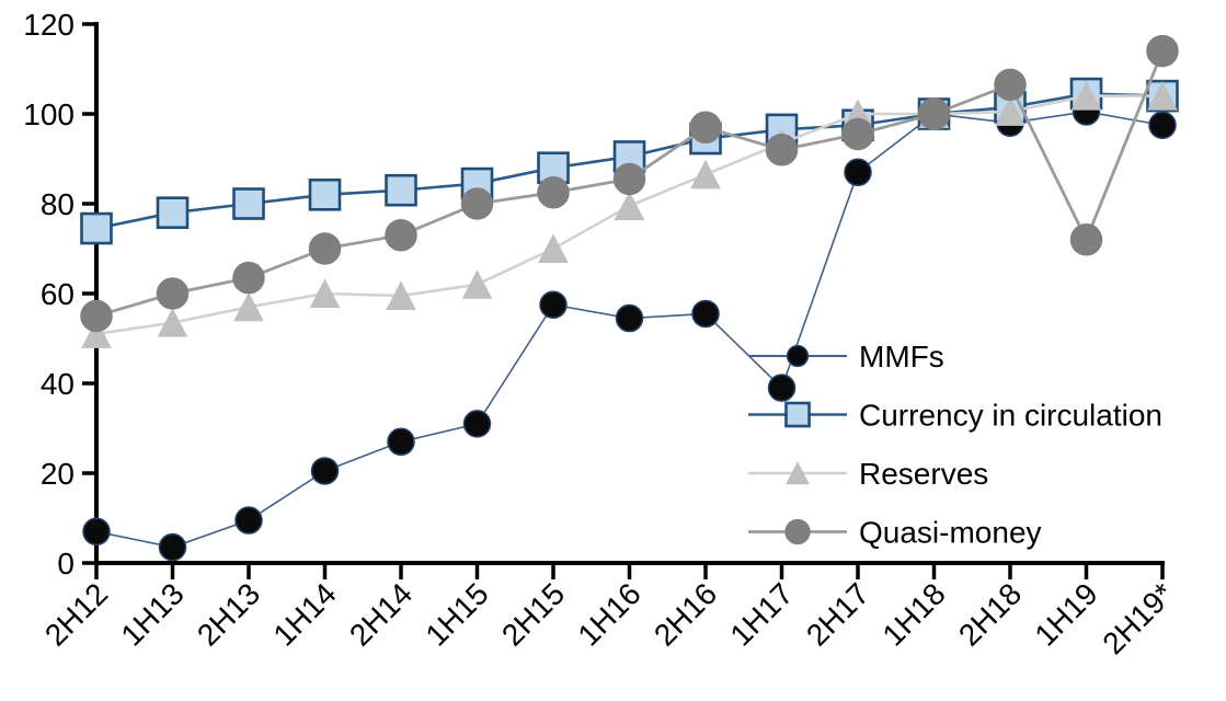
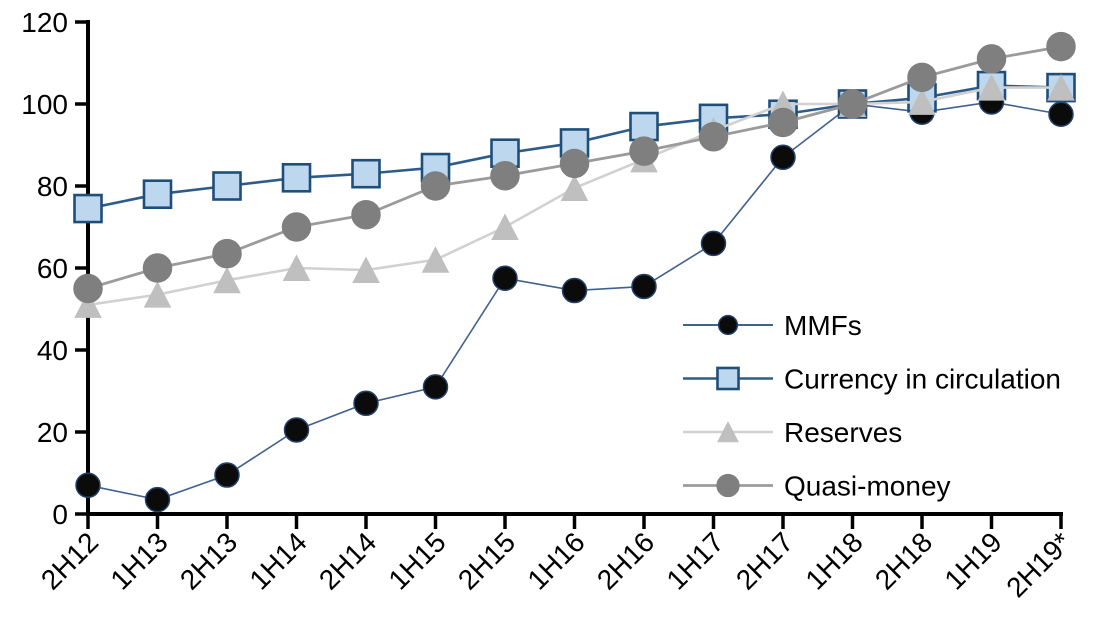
Quasi-money/2H16: 97 -> 88
MMFs/1H17: 39 -> 66
Quasi-money/1H19: 72 -> 111
